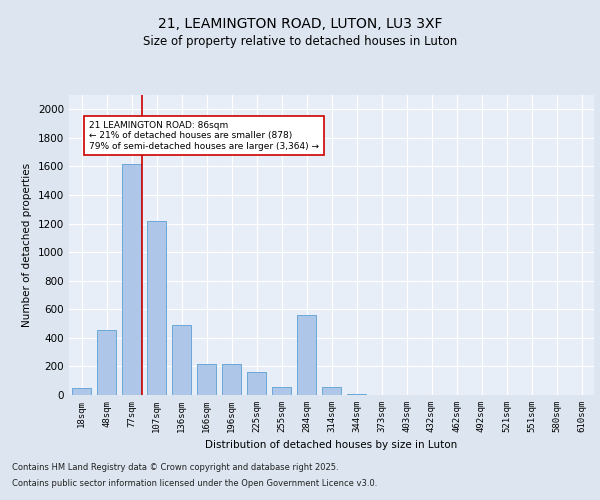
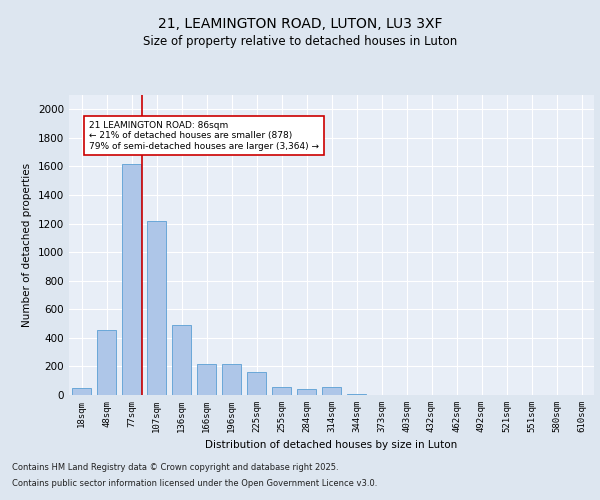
284sqm: 560 -> 40
